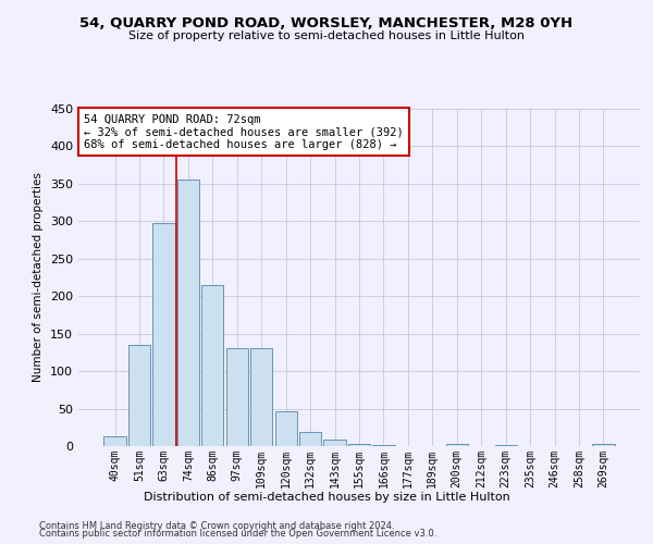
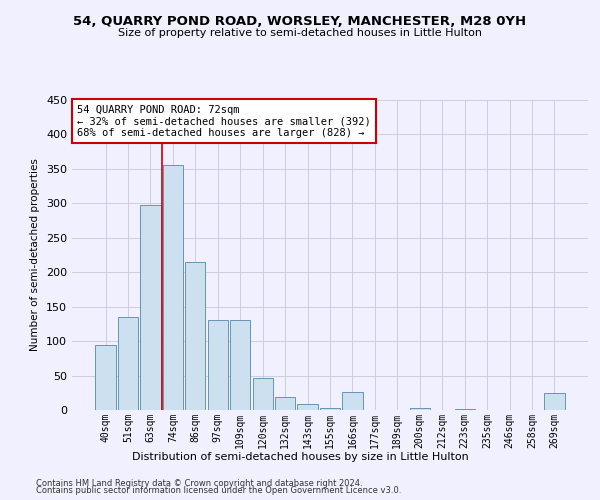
40sqm: 13 -> 94
166sqm: 1 -> 26
269sqm: 3 -> 24
